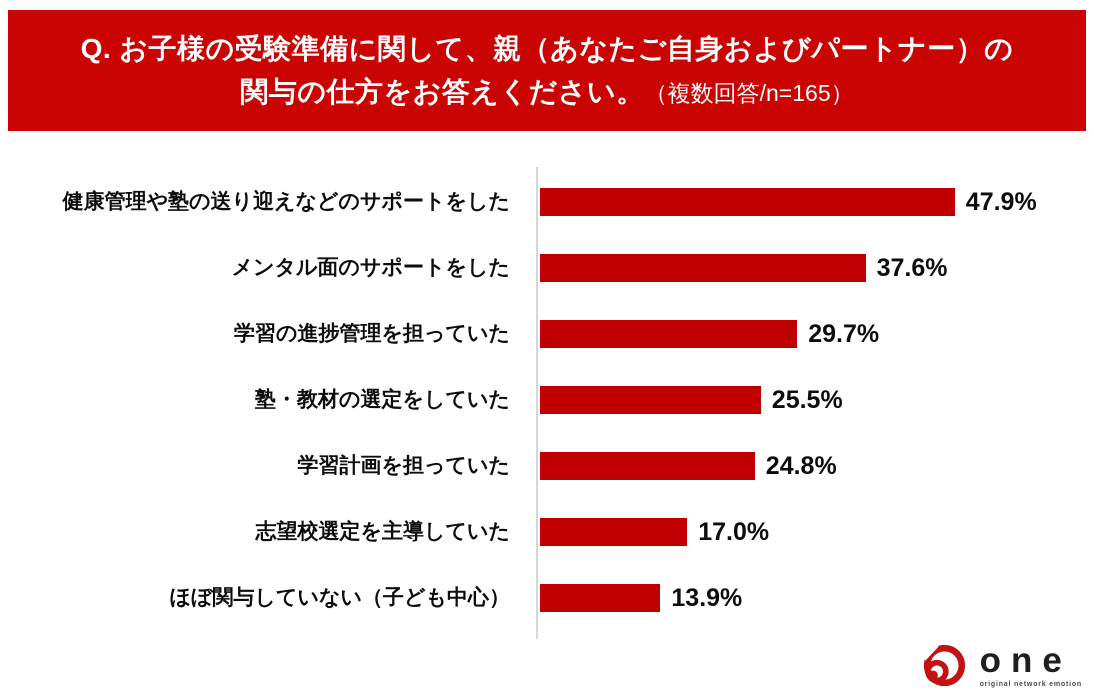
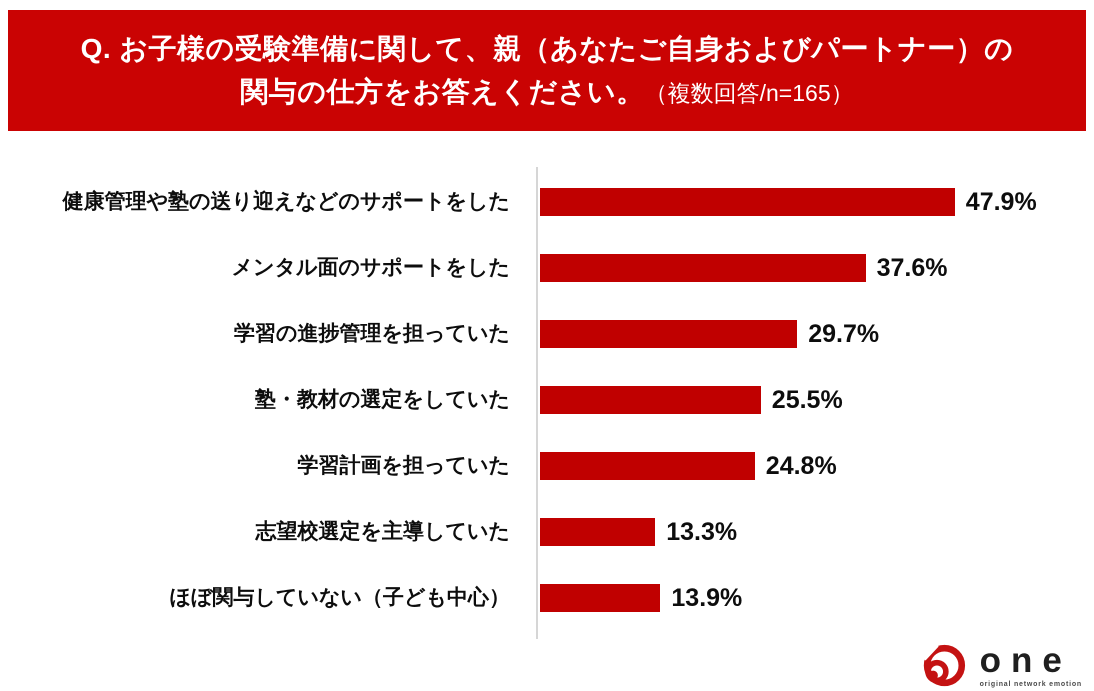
志望校選定を主導していた: 17.0% -> 13.3%
